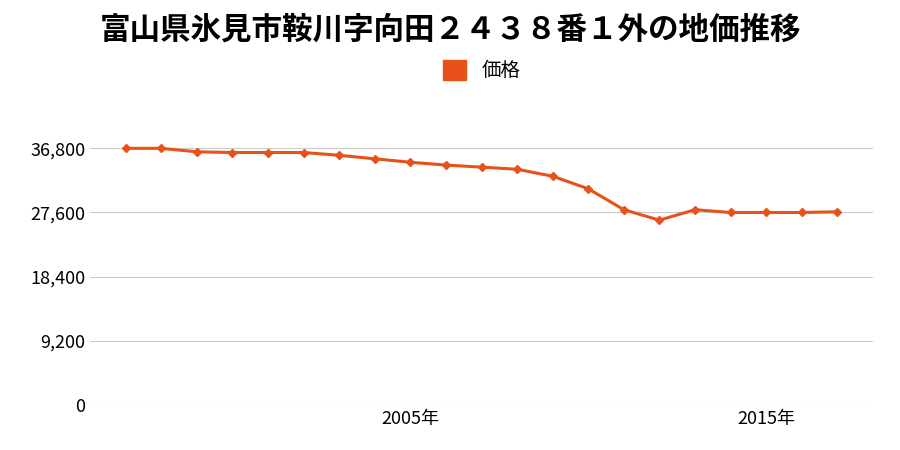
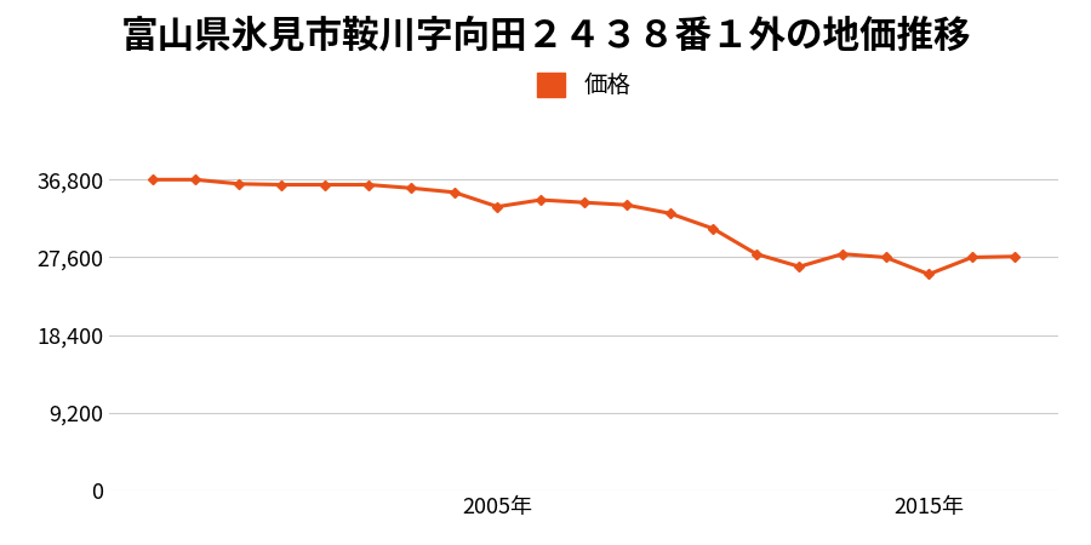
2005年: 34,800 -> 33,600
2015年: 27,600 -> 25,600
